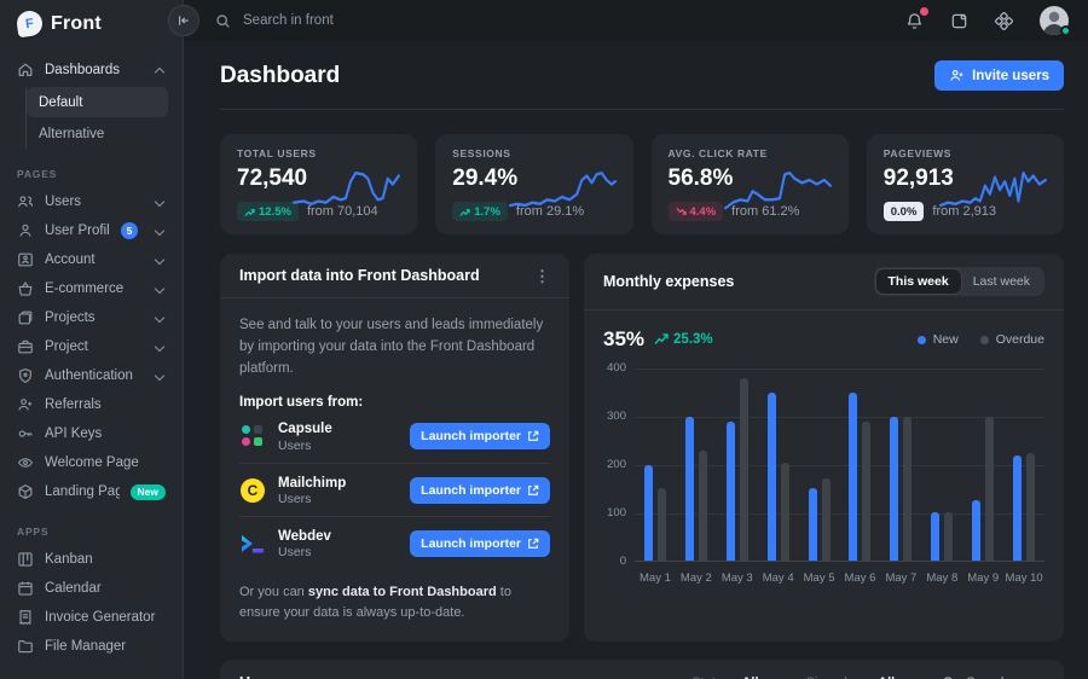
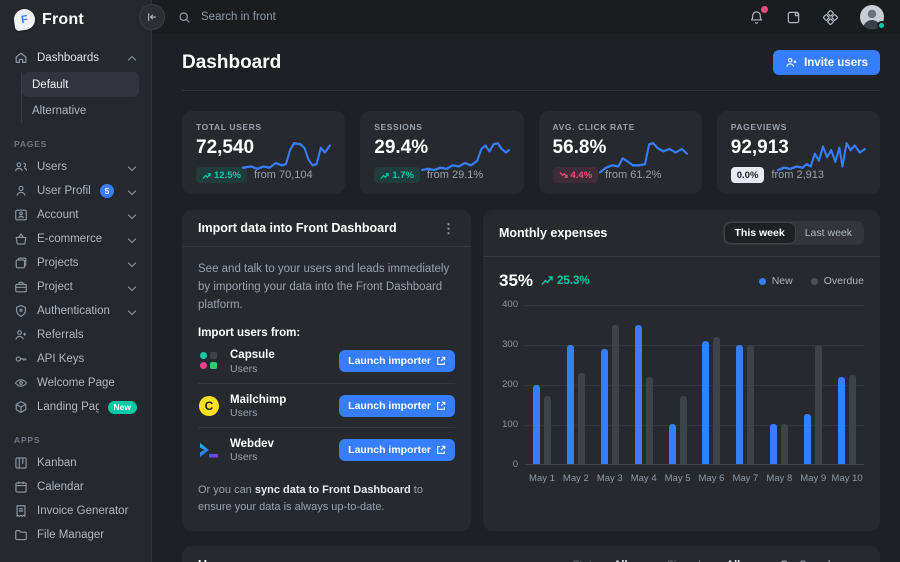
Overdue/May 1: 150 -> 170
Overdue/May 3: 380 -> 350
Overdue/May 4: 200 -> 220
New/May 5: 150 -> 100
New/May 6: 350 -> 310
Overdue/May 6: 290 -> 320
